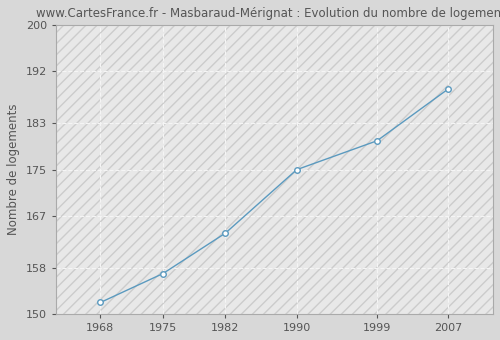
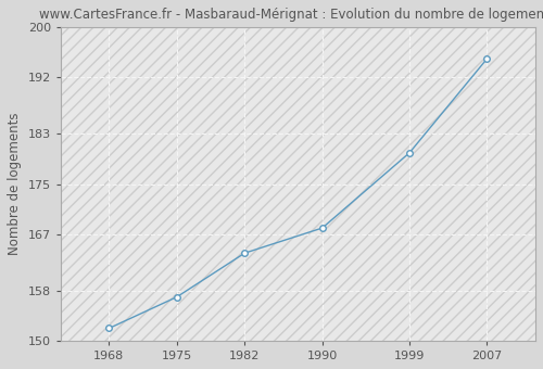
1990: 175 -> 168
2007: 189 -> 195
